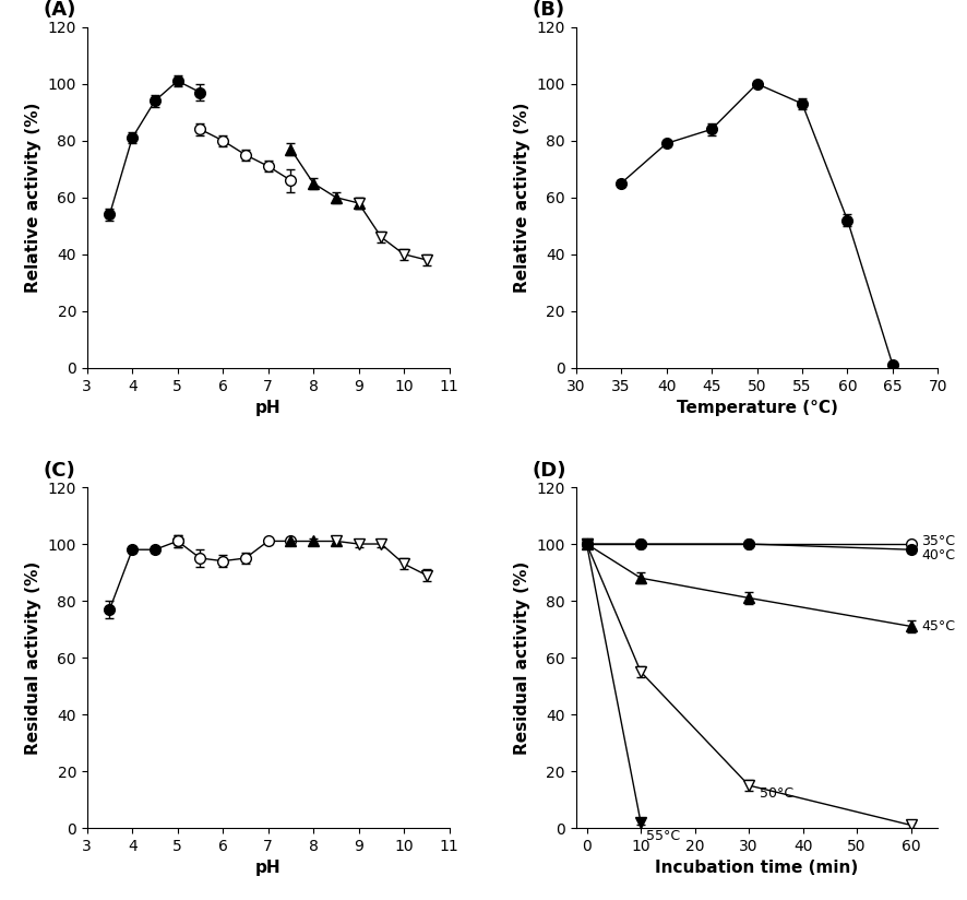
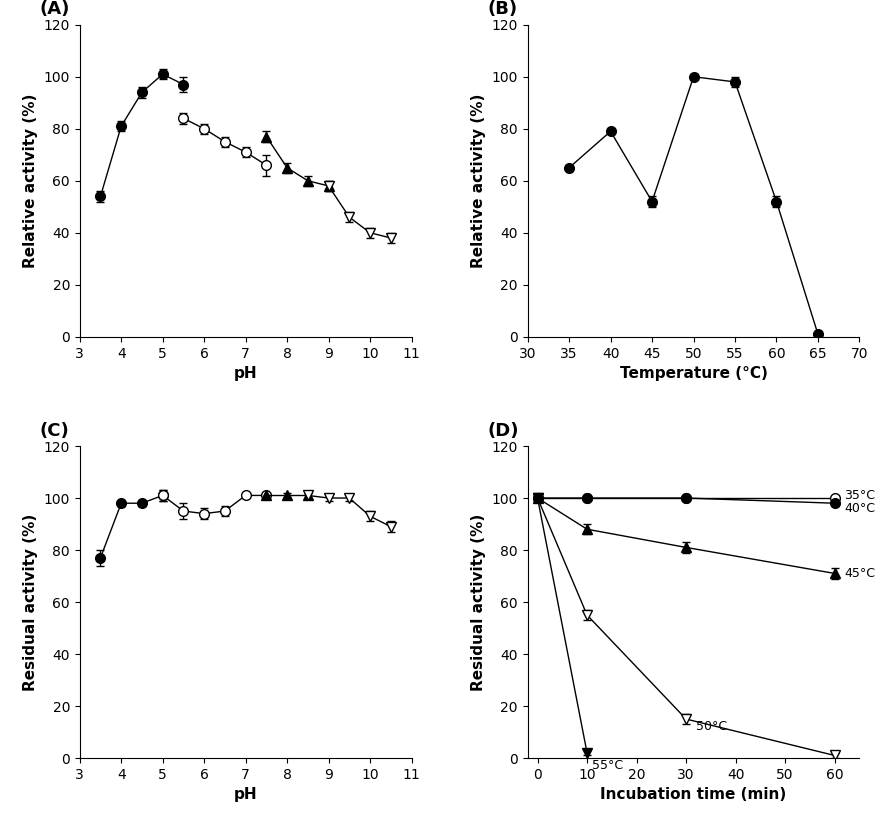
45: 84 -> 52
55: 93 -> 98
